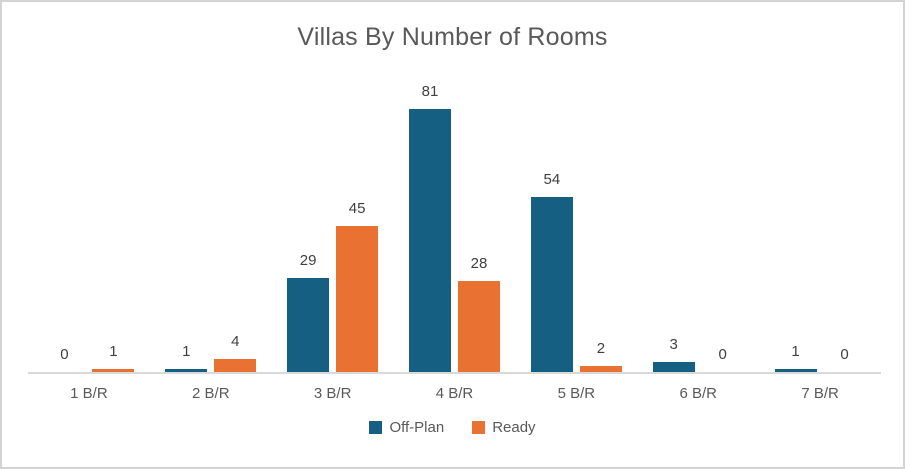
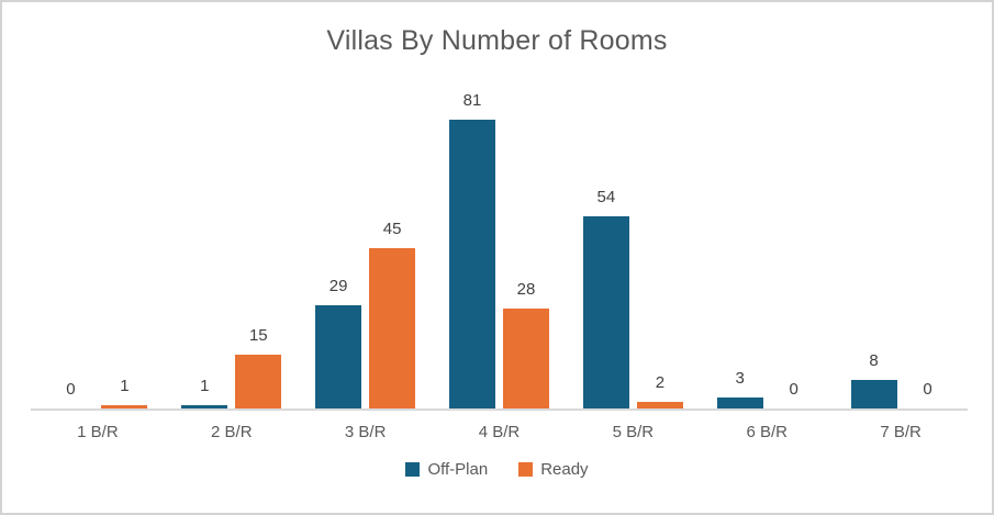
Ready/2 B/R: 4 -> 15
Off-Plan/7 B/R: 1 -> 8
